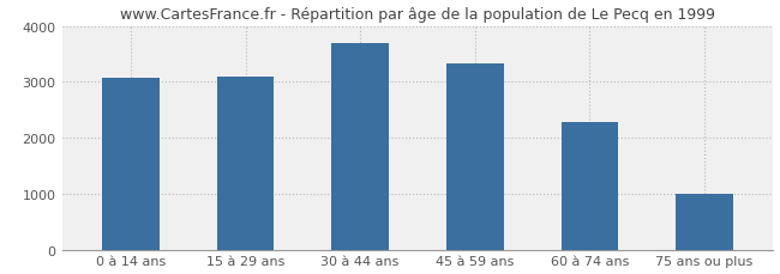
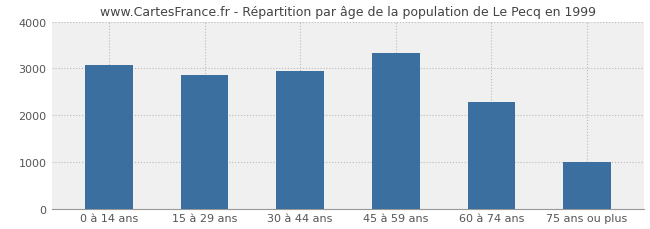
15 à 29 ans: 3100 -> 2850
30 à 44 ans: 3680 -> 2950
